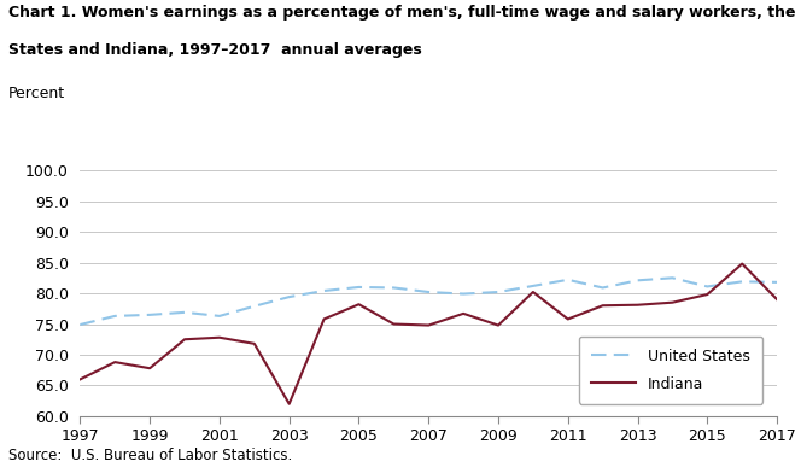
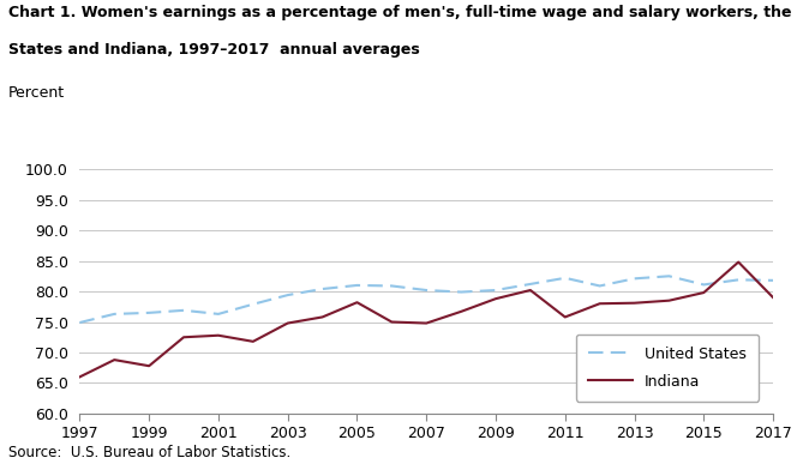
Indiana/2003: 62.0 -> 74.8
Indiana/2009: 74.8 -> 78.8
